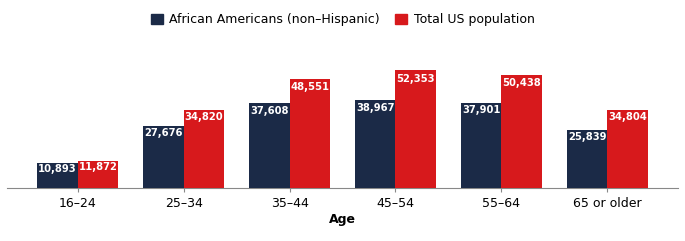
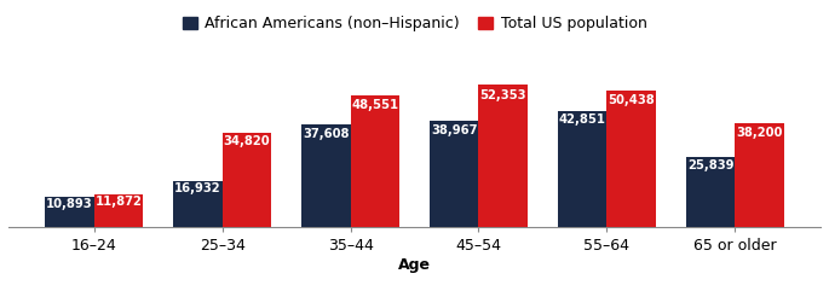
African Americans (non–Hispanic)/25–34: 27,676 -> 16,932
African Americans (non–Hispanic)/55–64: 37,901 -> 42,851
Total US population/65 or older: 34,804 -> 38,200
